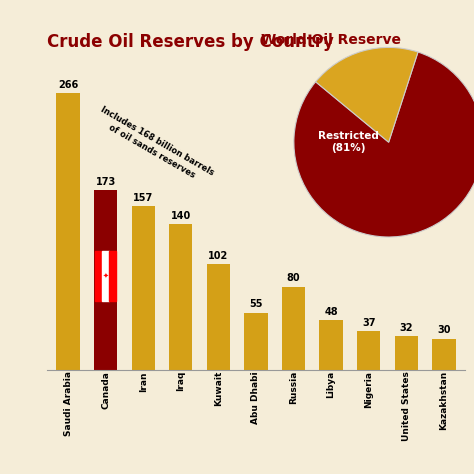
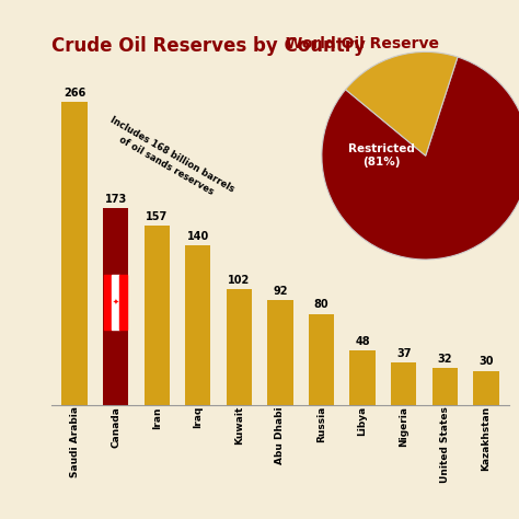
Abu Dhabi: 55 -> 92
